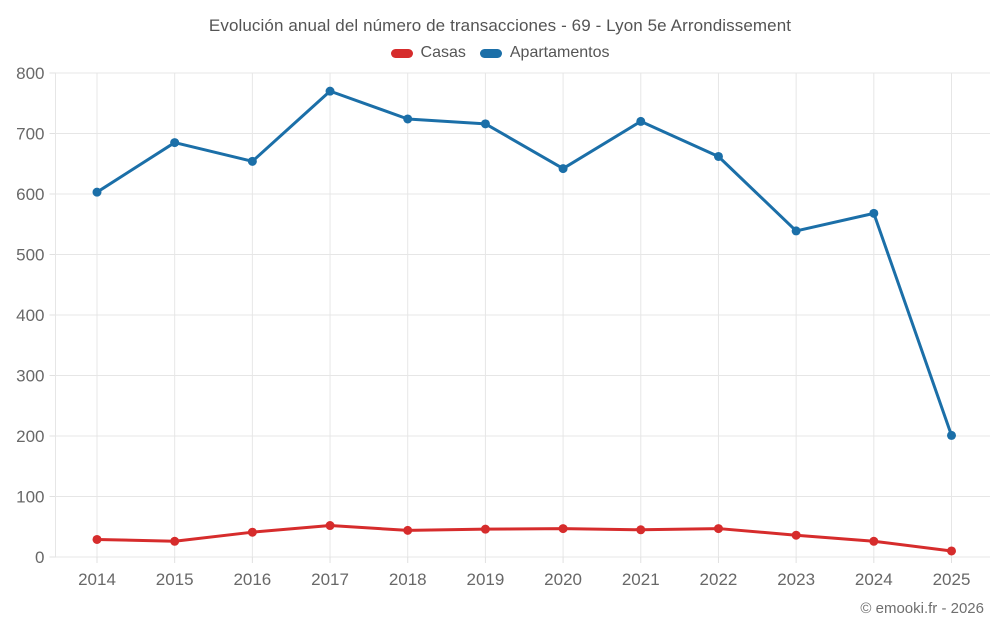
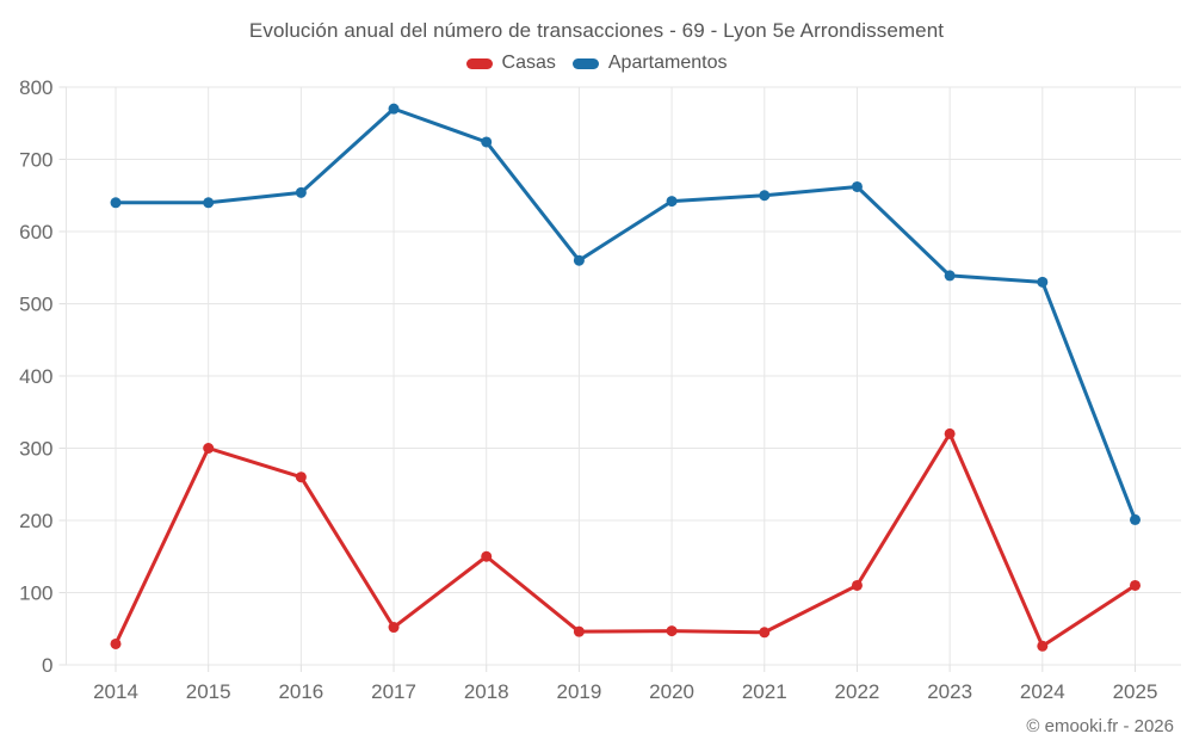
Apartamentos/2014: 600 -> 640
Casas/2015: 30 -> 300
Apartamentos/2015: 680 -> 640
Casas/2016: 40 -> 260
Casas/2018: 40 -> 150
Apartamentos/2019: 720 -> 560
Apartamentos/2021: 720 -> 650
Casas/2022: 50 -> 110
Casas/2023: 40 -> 320
Apartamentos/2024: 570 -> 530
Casas/2025: 10 -> 110
